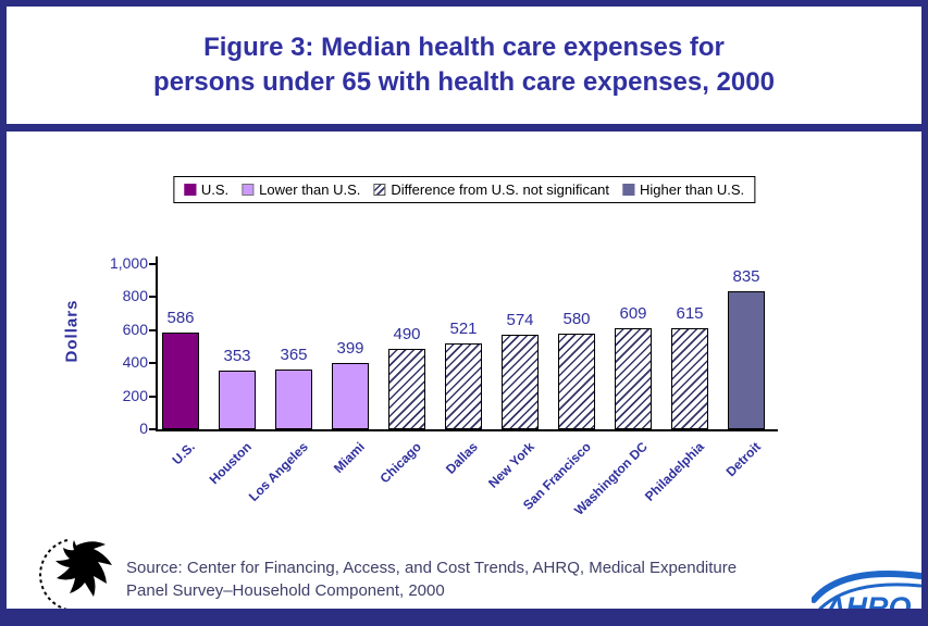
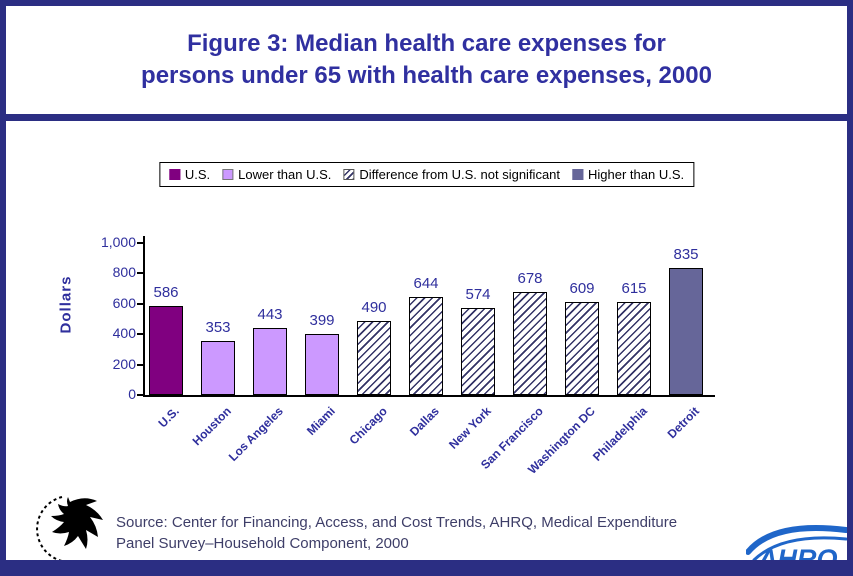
Los Angeles: 365 -> 443
Dallas: 521 -> 644
San Francisco: 580 -> 678
